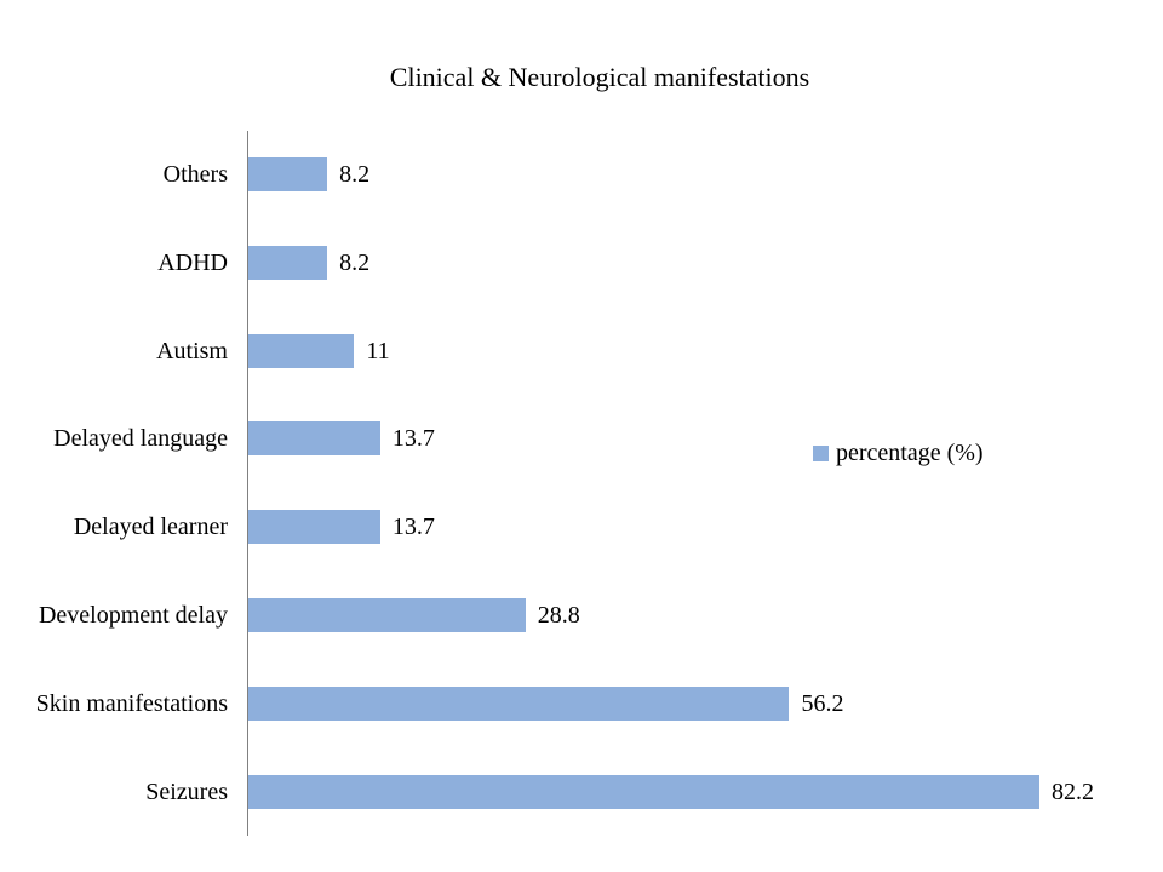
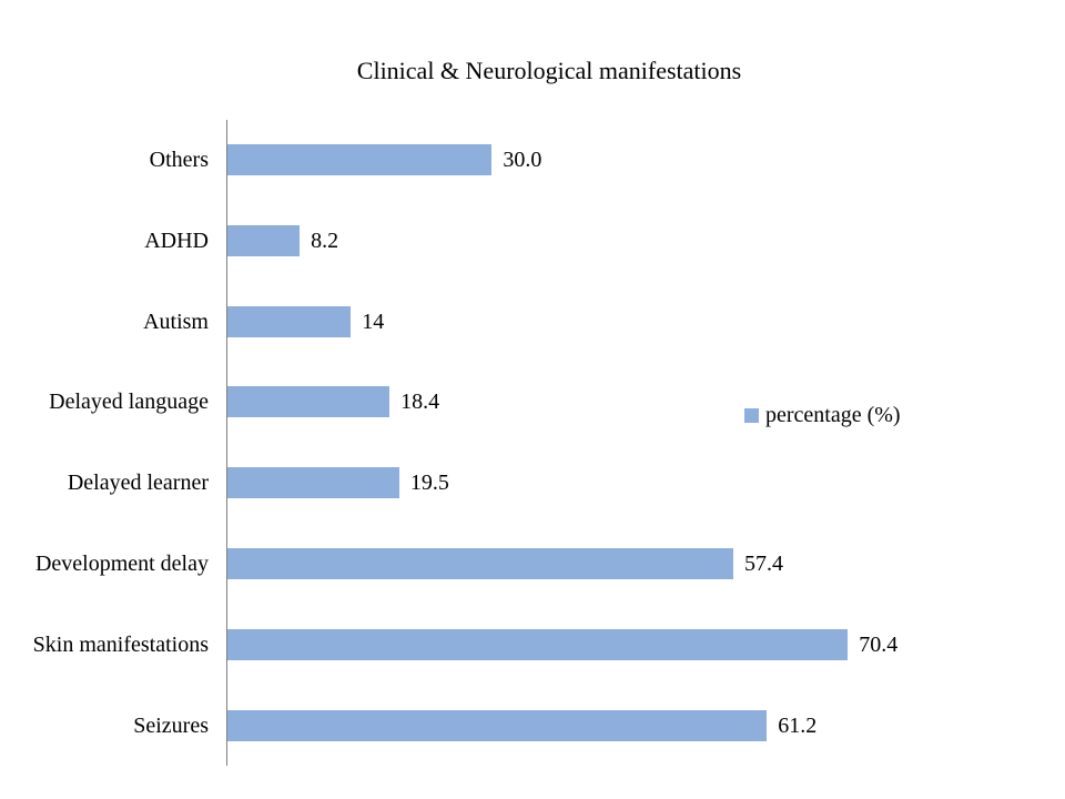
Others: 8.2 -> 30.0
Autism: 11 -> 14
Delayed language: 13.7 -> 18.4
Delayed learner: 13.7 -> 19.5
Development delay: 28.8 -> 57.4
Skin manifestations: 56.2 -> 70.4
Seizures: 82.2 -> 61.2
